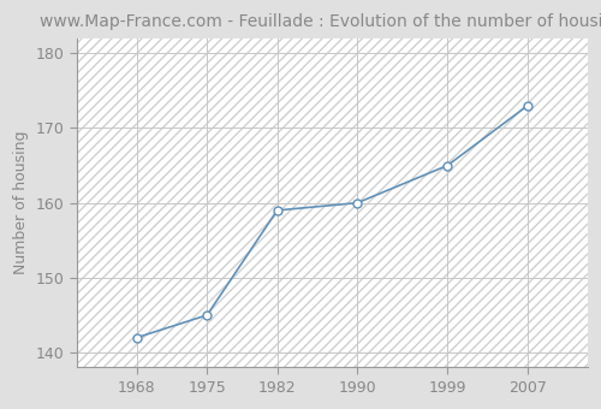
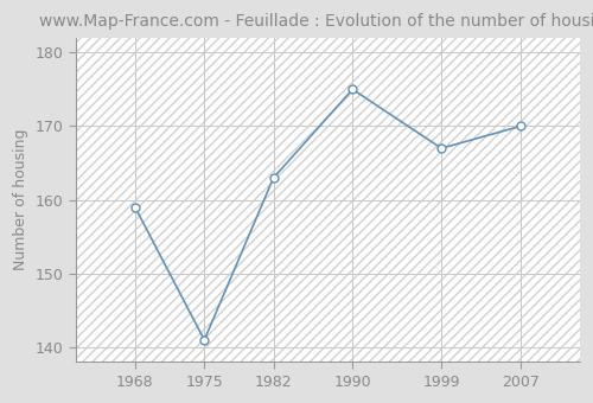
1968: 142 -> 159
1975: 145 -> 141
1982: 159 -> 163
1990: 160 -> 175
1999: 165 -> 167
2007: 173 -> 170
